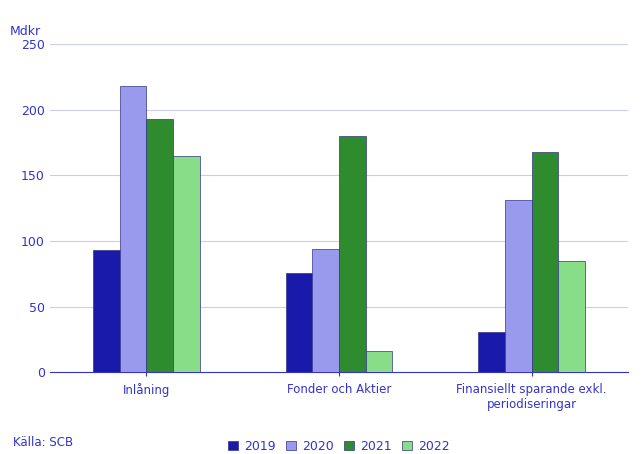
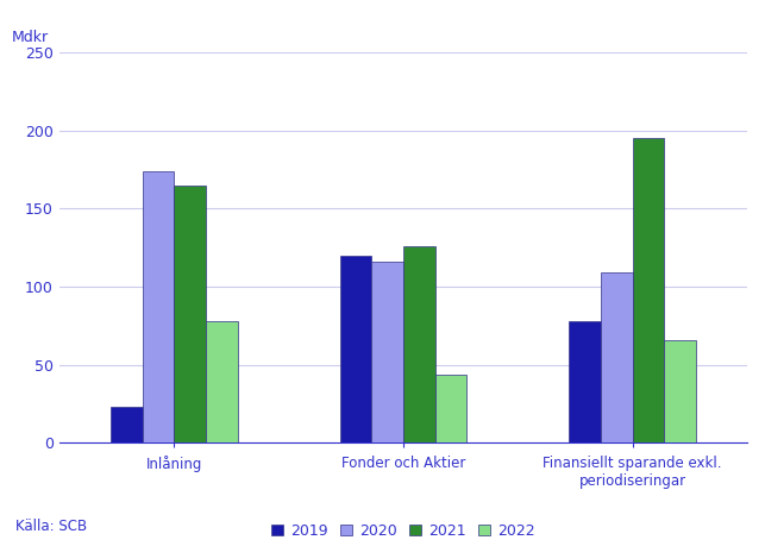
2019/Inlåning: 93 -> 23
2020/Inlåning: 218 -> 174
2021/Inlåning: 193 -> 165
2022/Inlåning: 165 -> 78
2019/Fonder och Aktier: 76 -> 120
2020/Fonder och Aktier: 94 -> 116
2021/Fonder och Aktier: 180 -> 126
2022/Fonder och Aktier: 16 -> 44
2019/Finansiellt sparande exkl. periodiseringar: 31 -> 78
2020/Finansiellt sparande exkl. periodiseringar: 131 -> 109
2021/Finansiellt sparande exkl. periodiseringar: 168 -> 195
2022/Finansiellt sparande exkl. periodiseringar: 85 -> 66
